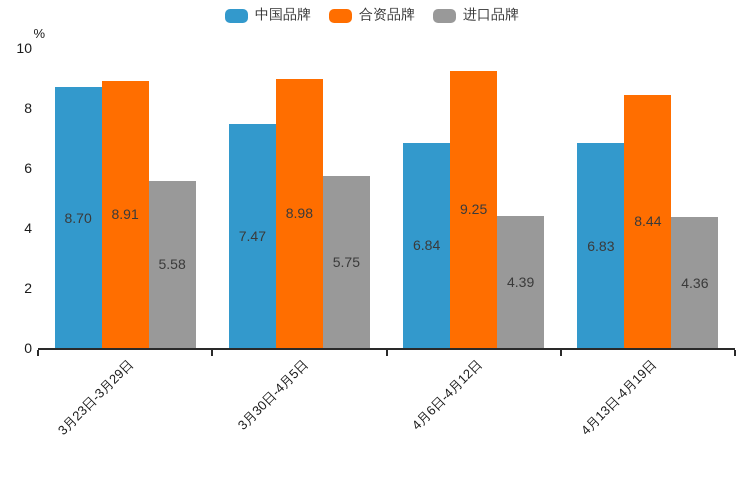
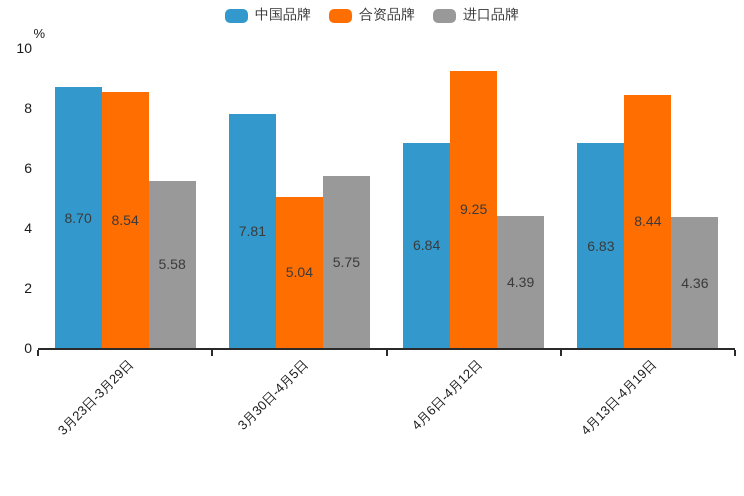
合资品牌/3月23日-3月29日: 8.91 -> 8.54
中国品牌/3月30日-4月5日: 7.47 -> 7.81
合资品牌/3月30日-4月5日: 8.98 -> 5.04
